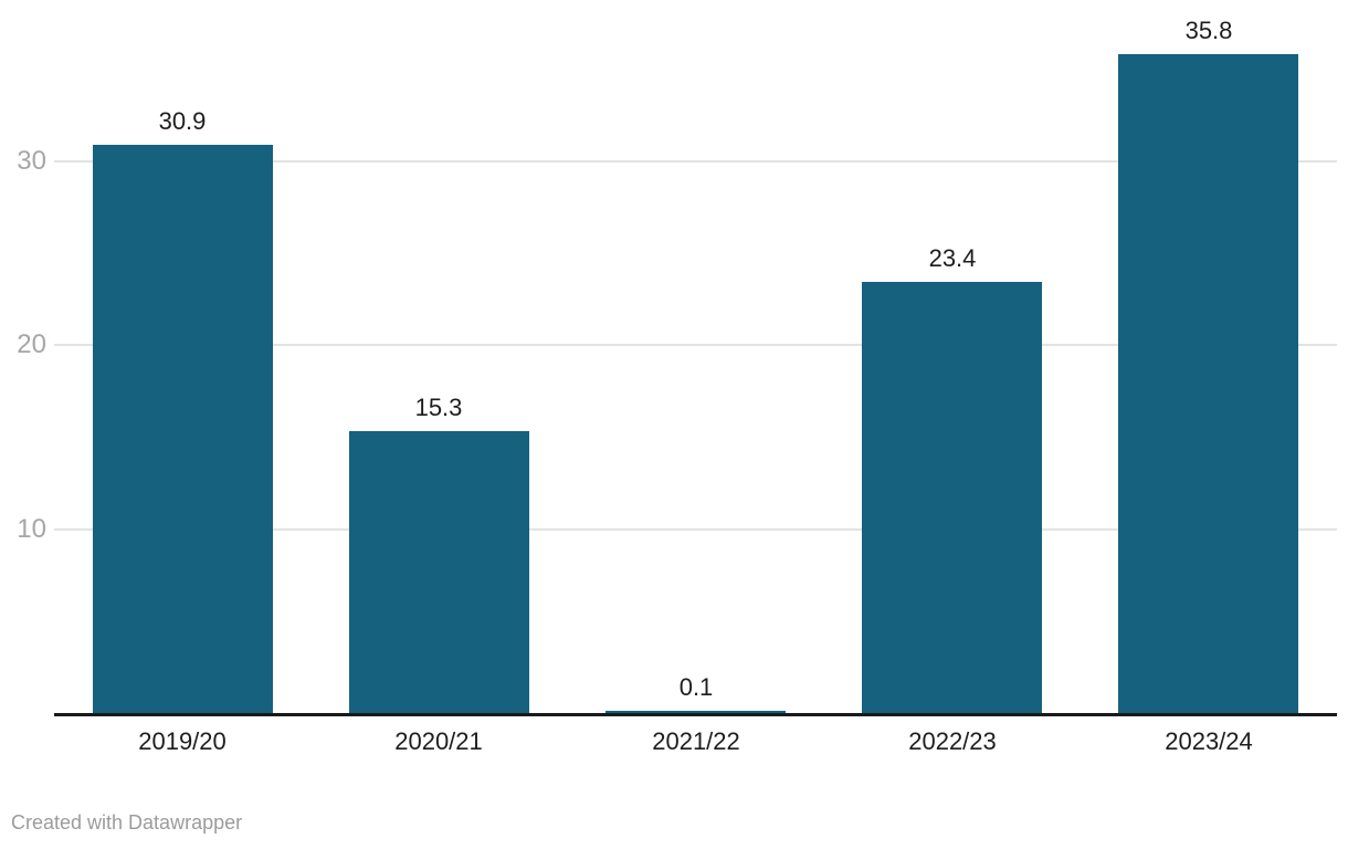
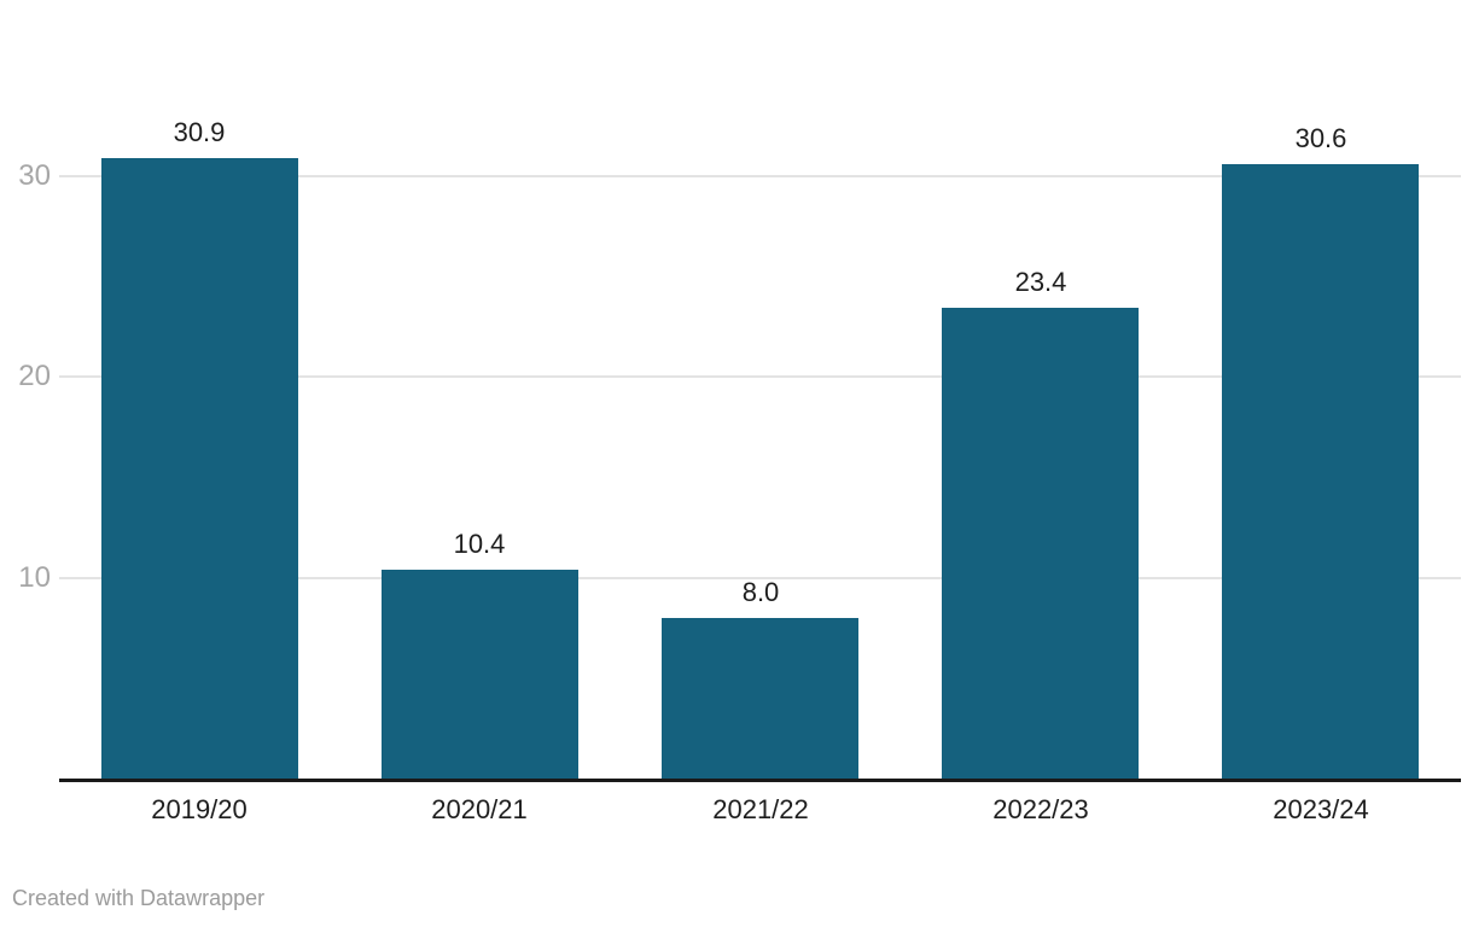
2020/21: 15.3 -> 10.4
2021/22: 0.1 -> 8.0
2023/24: 35.8 -> 30.6
